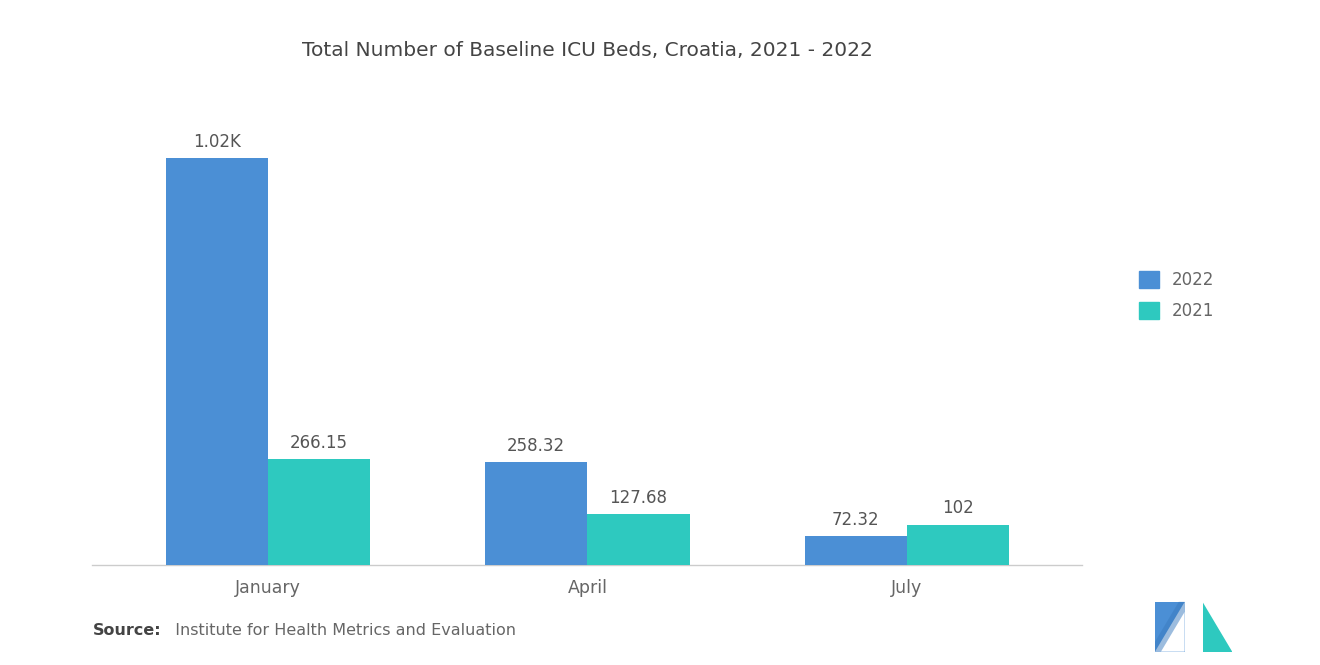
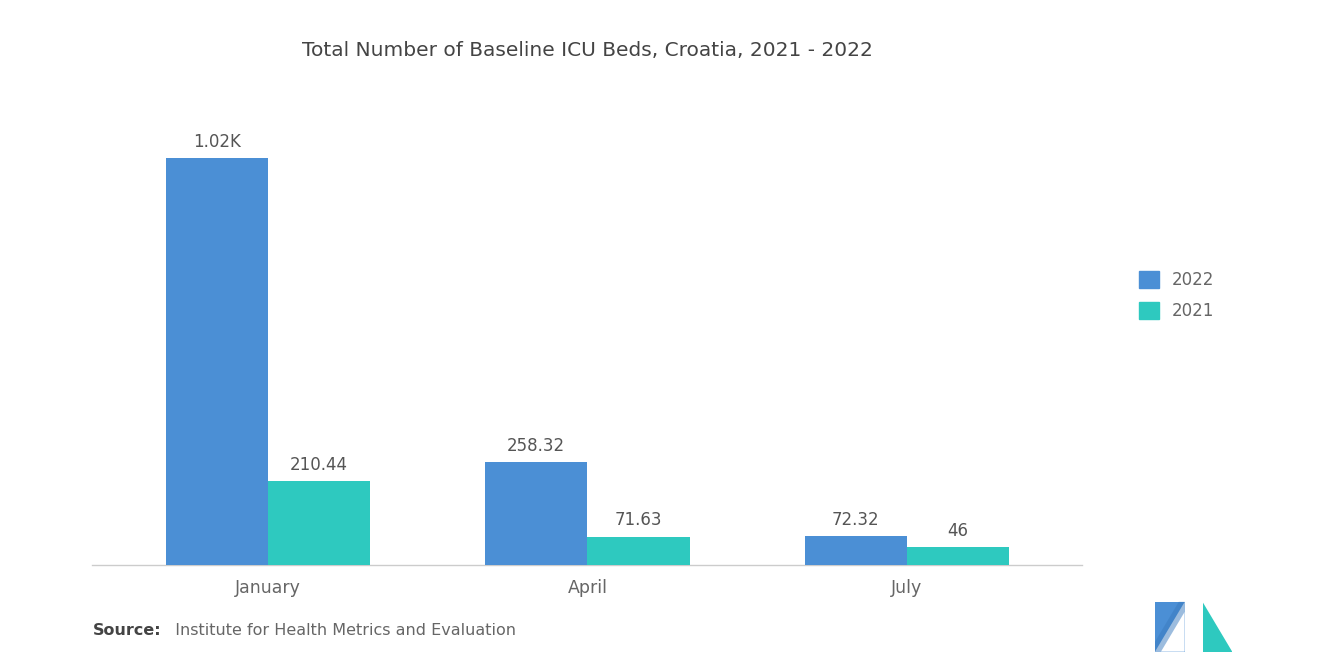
2021/January: 266.15 -> 210.44
2021/April: 127.68 -> 71.63
2021/July: 102 -> 46
